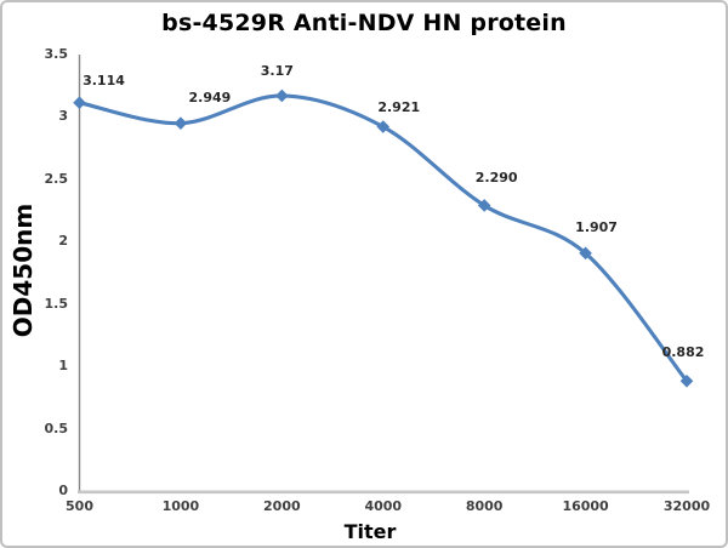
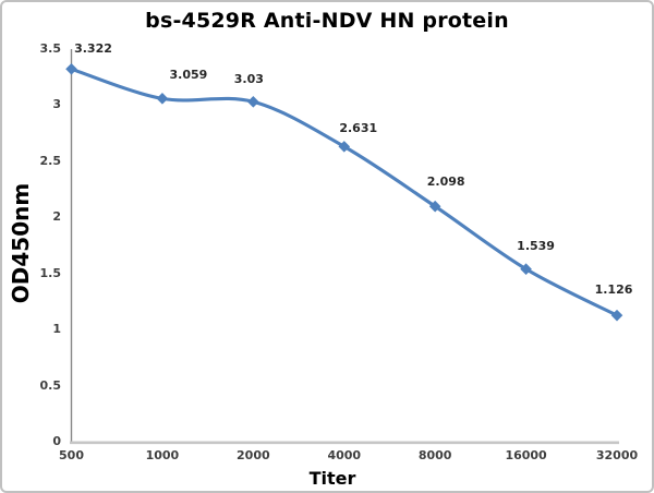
500: 3.114 -> 3.322
1000: 2.949 -> 3.059
2000: 3.17 -> 3.03
4000: 2.921 -> 2.631
8000: 2.290 -> 2.098
16000: 1.907 -> 1.539
32000: 0.882 -> 1.126
